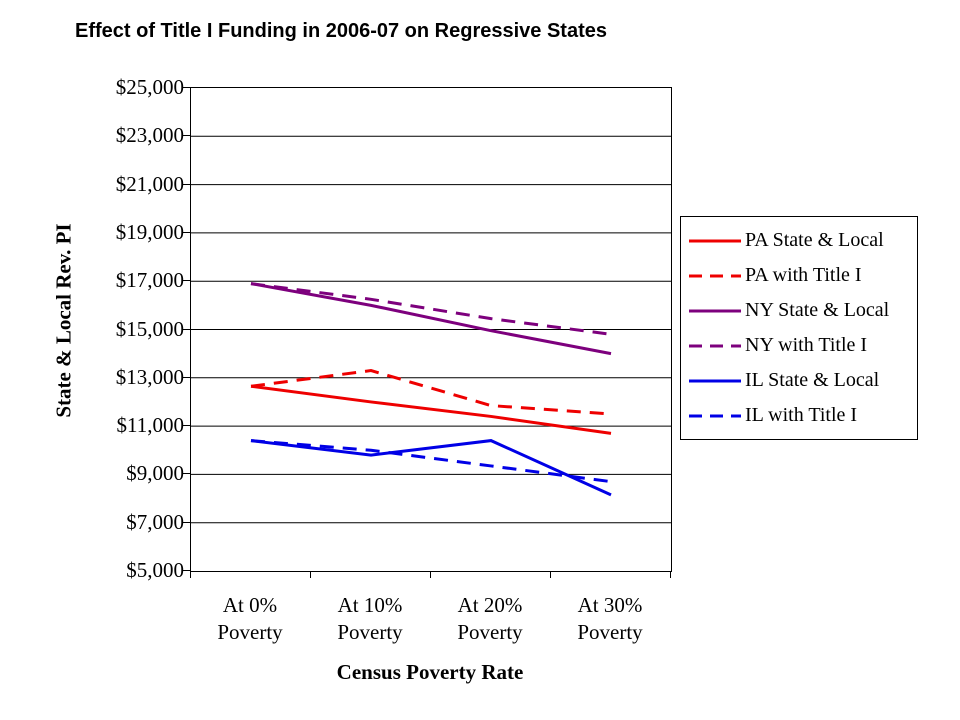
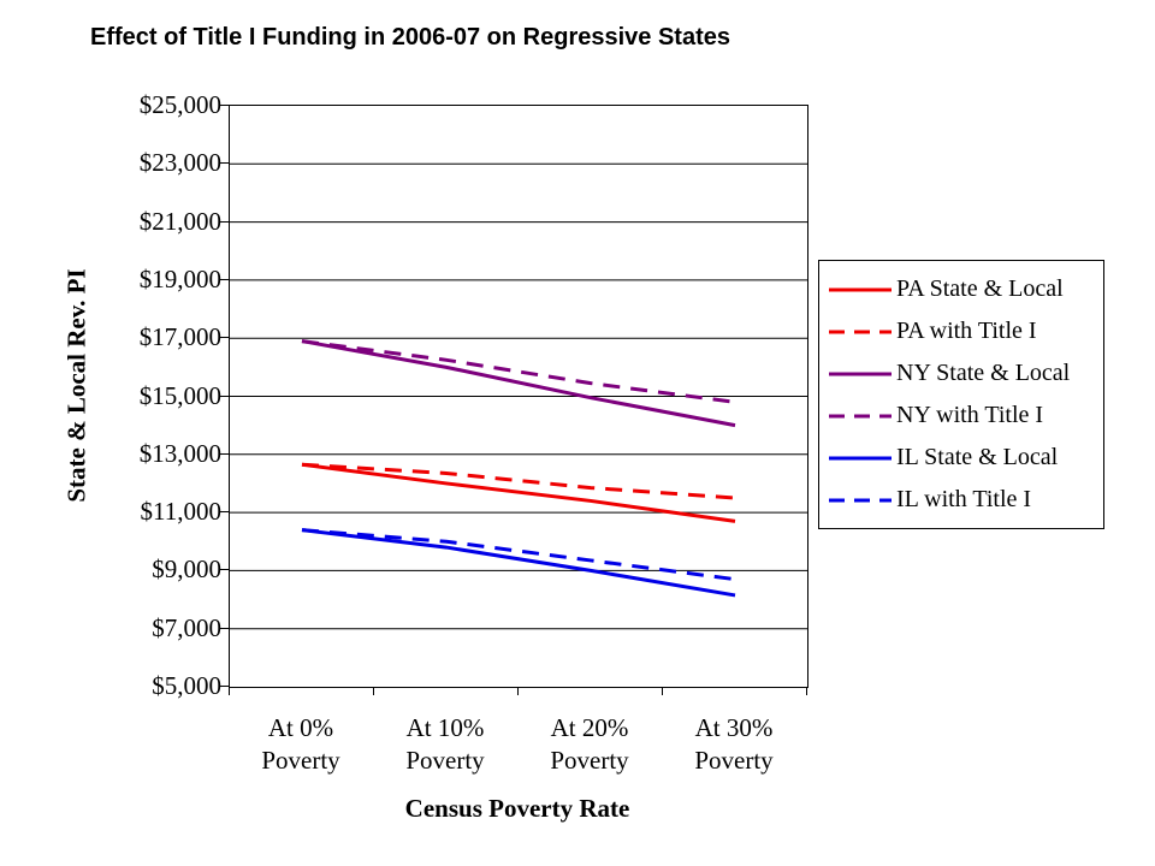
PA with Title I/At 10% Poverty: $13300 -> $12400
IL State & Local/At 20% Poverty: $10400 -> $9000
